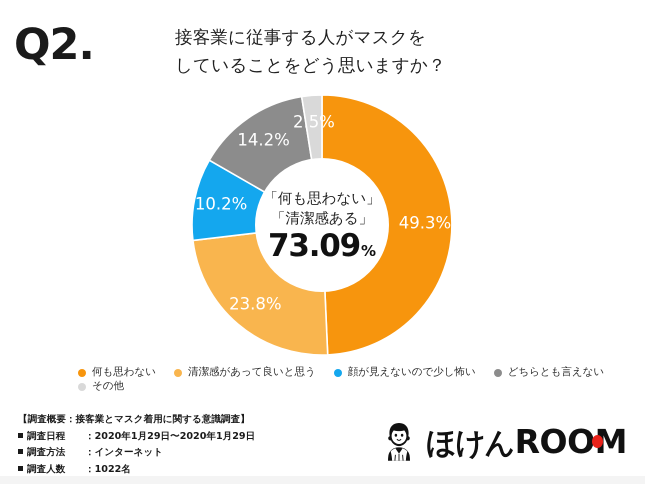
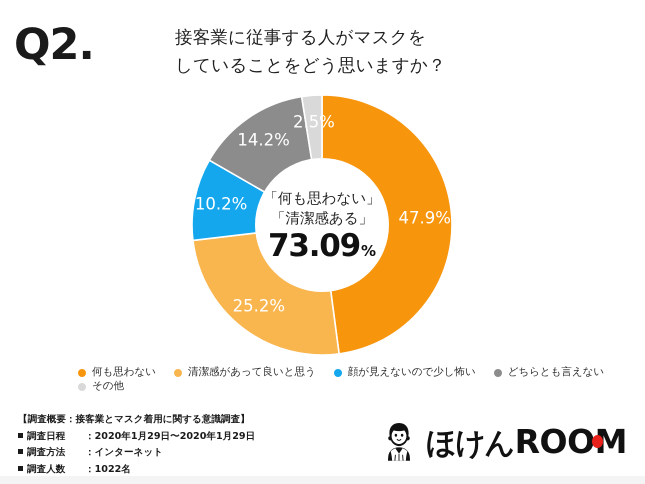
何も思わない: 49.3% -> 47.9%
清潔感があって良いと思う: 23.8% -> 25.2%
